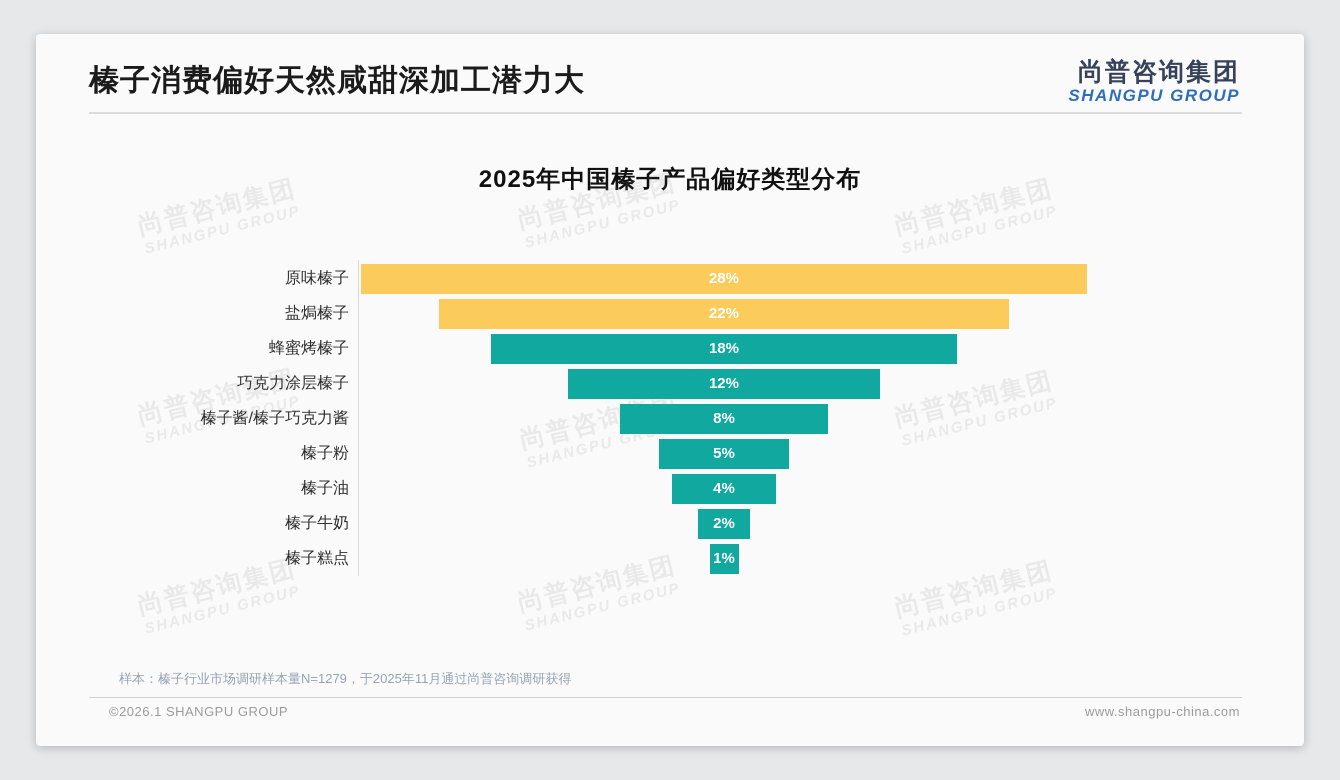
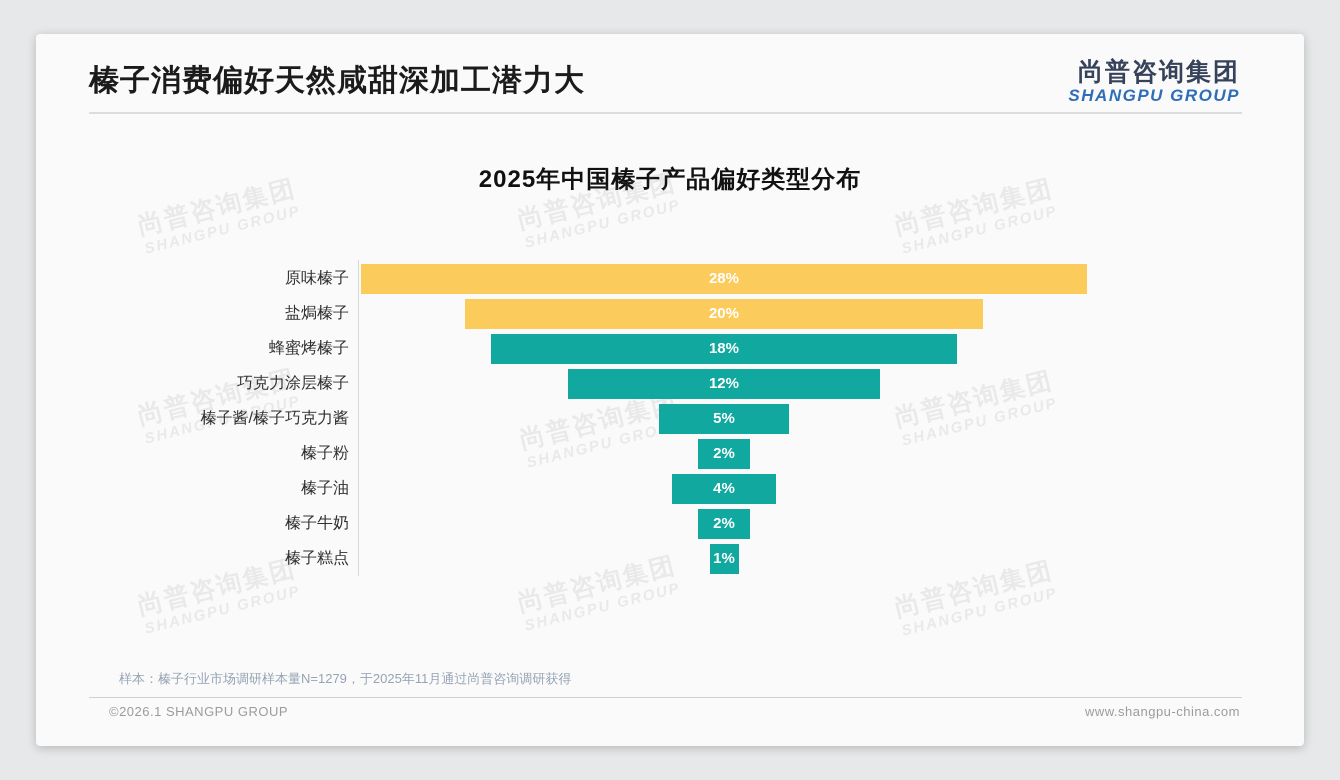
盐焗榛子: 22% -> 20%
榛子酱/榛子巧克力酱: 8% -> 5%
榛子粉: 5% -> 2%
